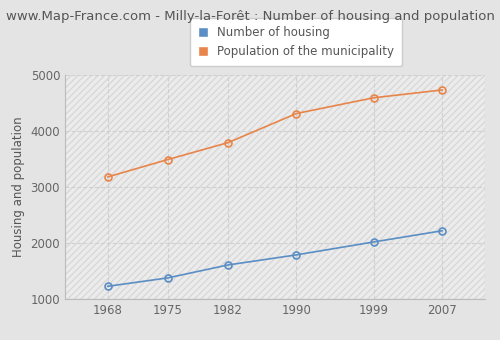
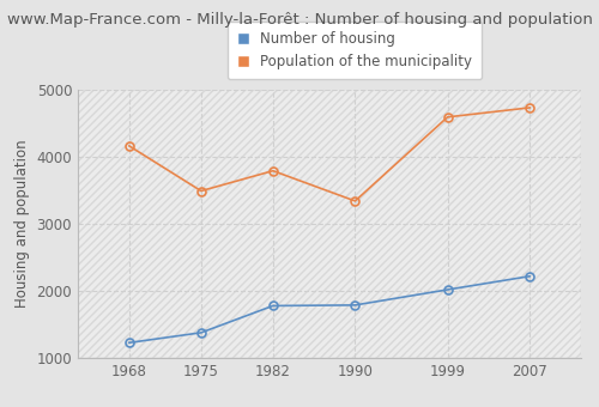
Population of the municipality/1968: 3180 -> 4160
Number of housing/1982: 1610 -> 1780
Population of the municipality/1990: 4310 -> 3340
